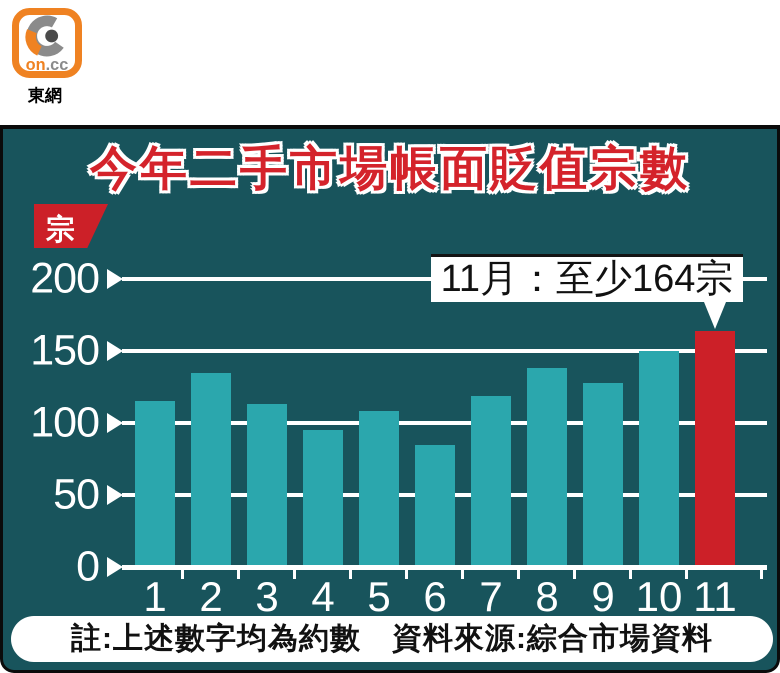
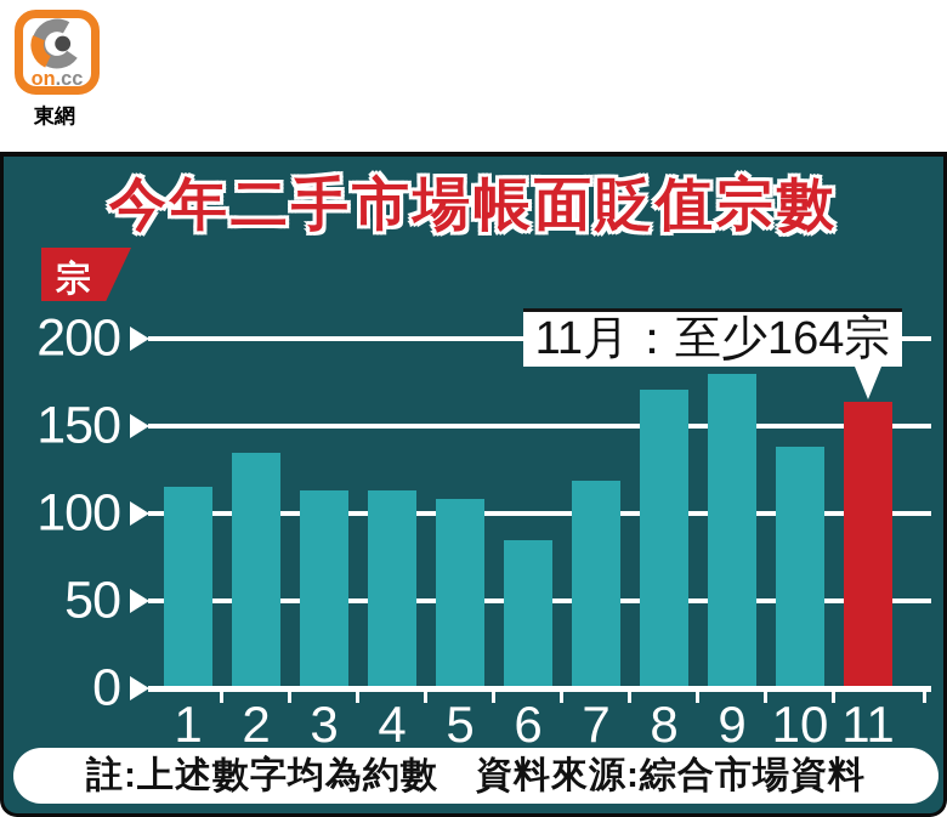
4: 95 -> 113
8: 138 -> 171
9: 128 -> 180
10: 150 -> 138
